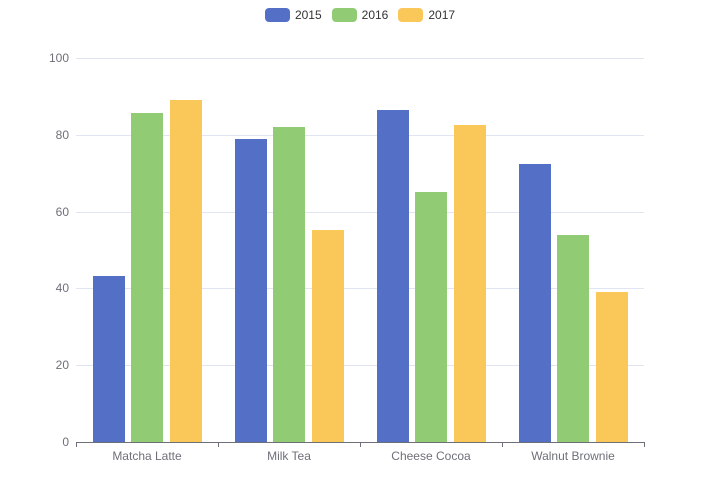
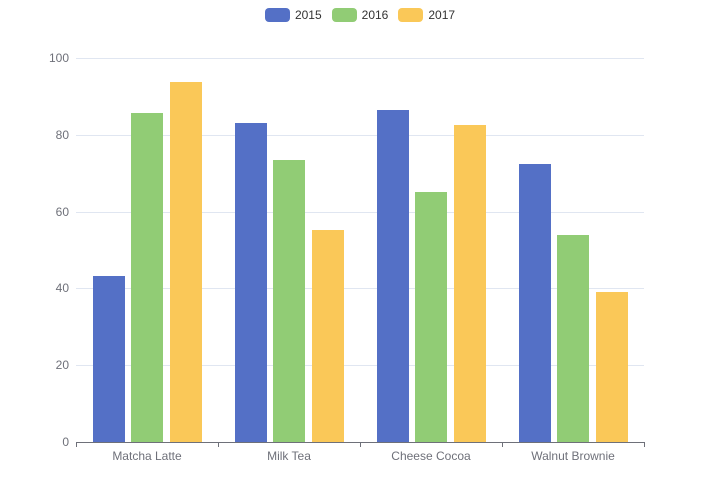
2017/Matcha Latte: 89 -> 94
2015/Milk Tea: 79 -> 83
2016/Milk Tea: 82 -> 73
